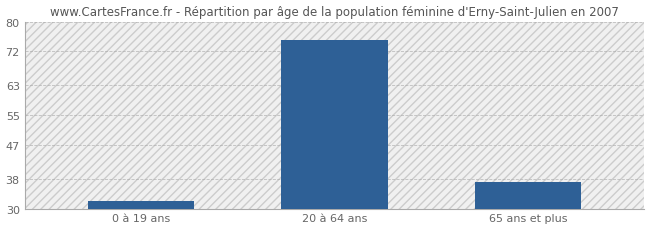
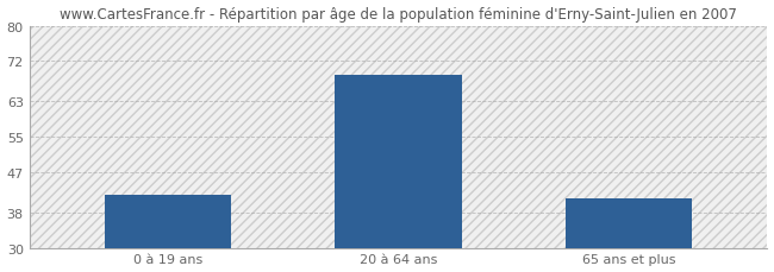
0 à 19 ans: 32 -> 42
20 à 64 ans: 75 -> 69
65 ans et plus: 37 -> 41
